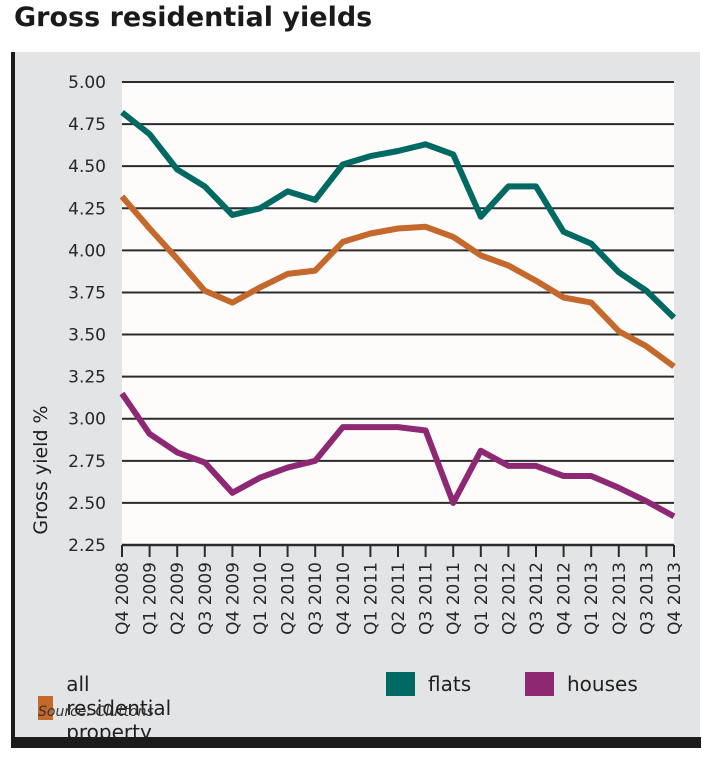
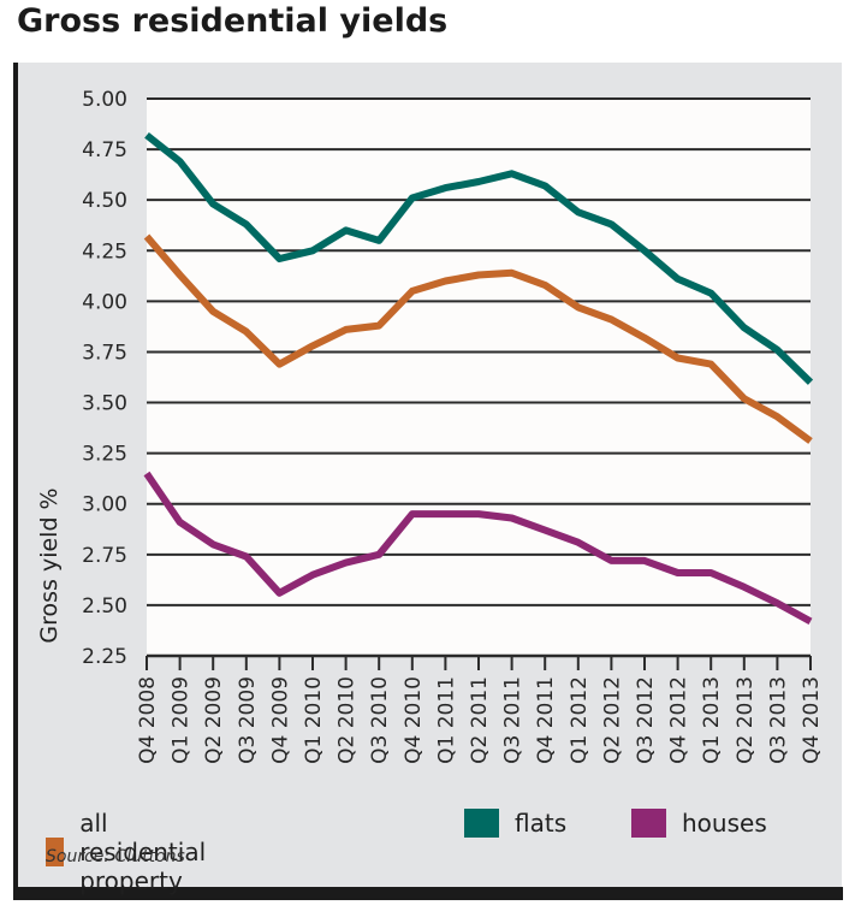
all residential property/Q3 2009: 3.76 -> 3.85
houses/Q4 2011: 2.50 -> 2.87
flats/Q1 2012: 4.20 -> 4.44
flats/Q3 2012: 4.38 -> 4.25
